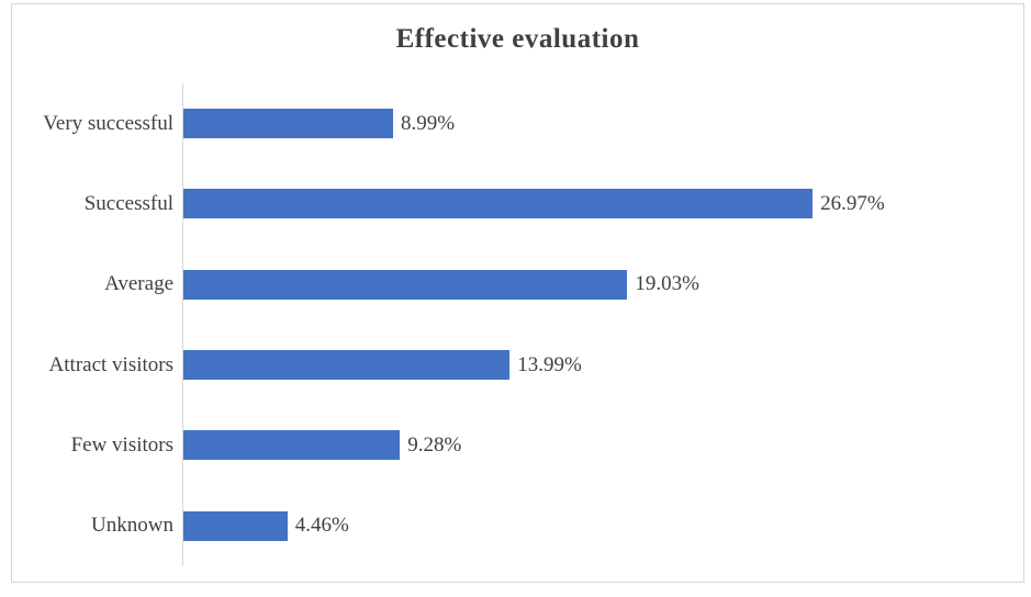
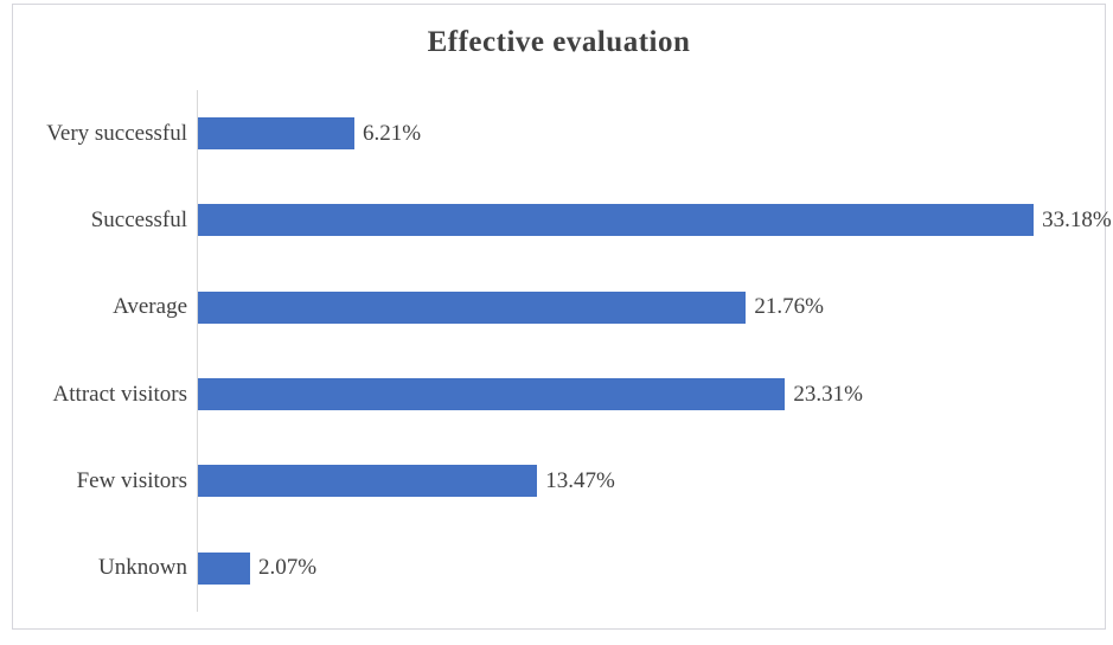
Very successful: 8.99% -> 6.21%
Successful: 26.97% -> 33.18%
Average: 19.03% -> 21.76%
Attract visitors: 13.99% -> 23.31%
Few visitors: 9.28% -> 13.47%
Unknown: 4.46% -> 2.07%
